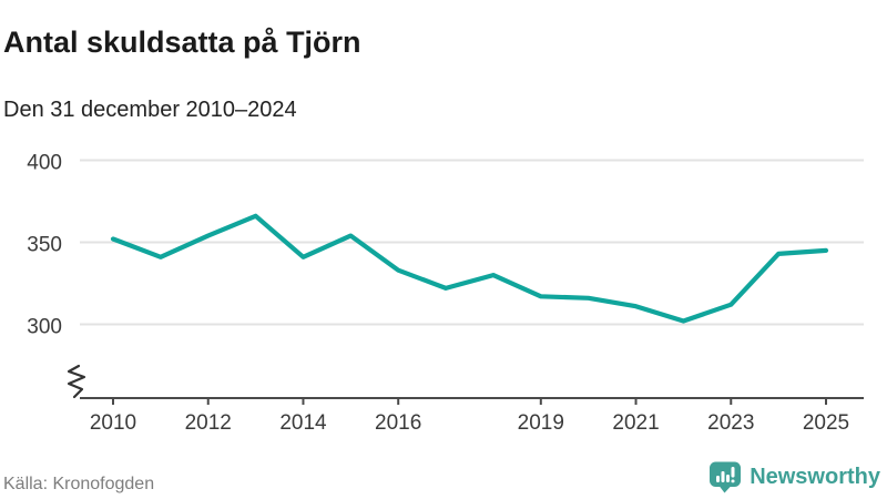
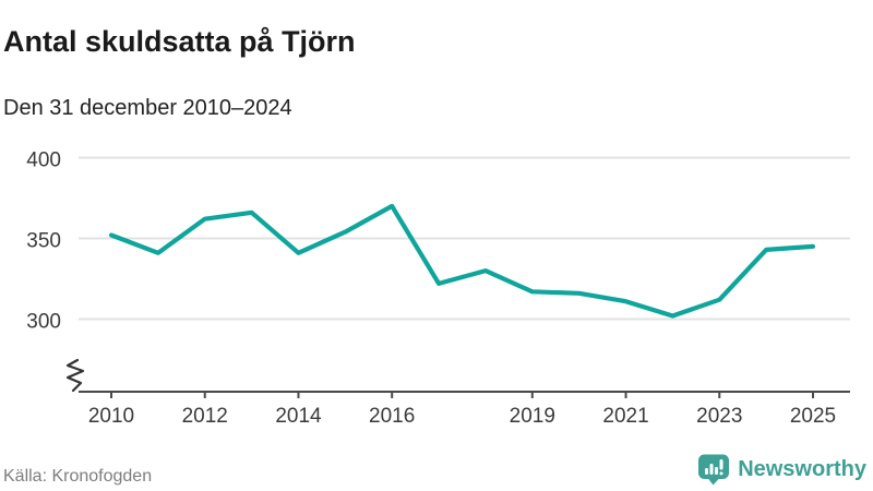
2012: 354 -> 362
2016: 333 -> 370
